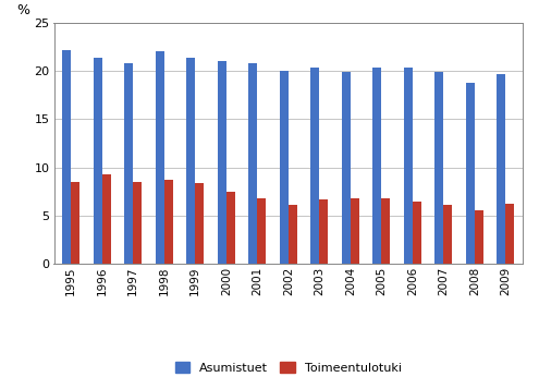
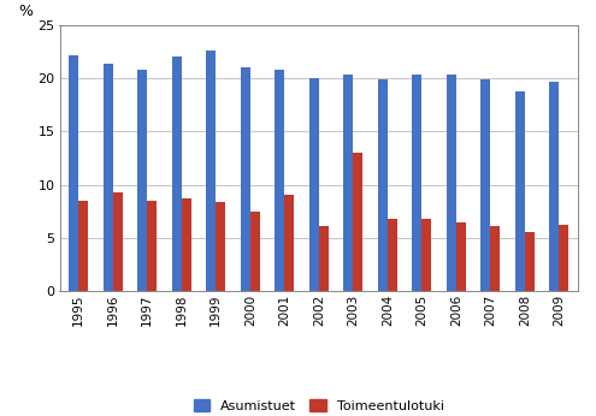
Asumistuet/1999: 21.4 -> 22.6
Toimeentulotuki/2001: 6.8 -> 9.0
Toimeentulotuki/2003: 6.7 -> 13.0
